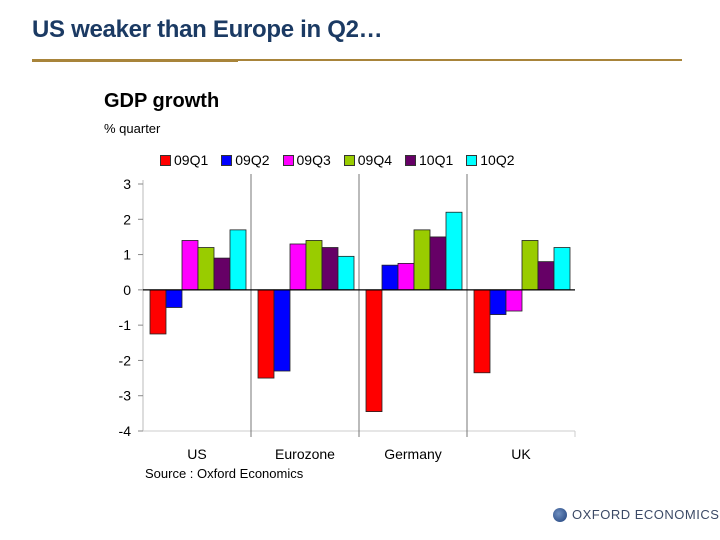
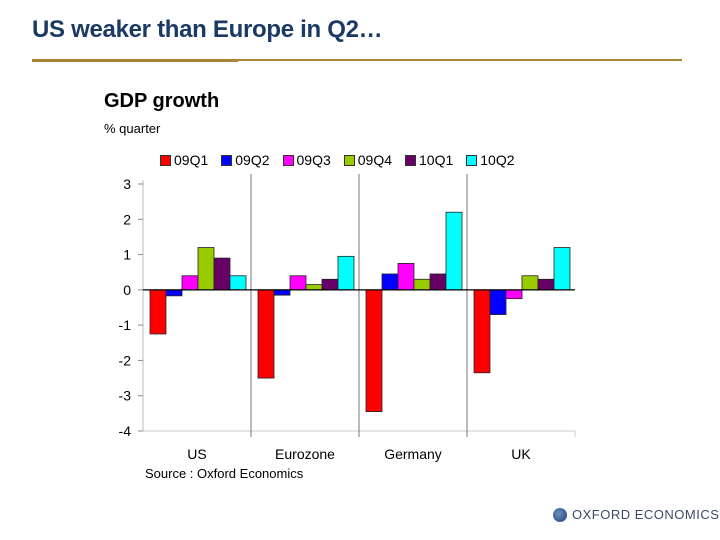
09Q2/US: -0.5 -> -0.2
09Q3/US: 1.4 -> 0.4
10Q2/US: 1.7 -> 0.4
09Q2/Eurozone: -2.3 -> -0.1
09Q3/Eurozone: 1.3 -> 0.4
09Q4/Eurozone: 1.4 -> 0.1
10Q1/Eurozone: 1.2 -> 0.3
09Q2/Germany: 0.7 -> 0.5
09Q4/Germany: 1.7 -> 0.3
10Q1/Germany: 1.5 -> 0.5
09Q3/UK: -0.6 -> -0.2
09Q4/UK: 1.4 -> 0.4
10Q1/UK: 0.8 -> 0.3
